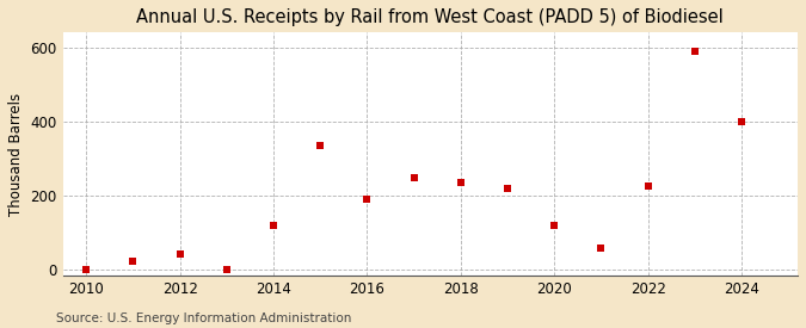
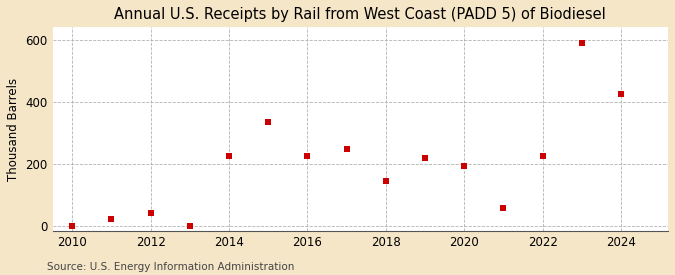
2014: 120 -> 225
2016: 190 -> 225
2018: 235 -> 145
2020: 120 -> 195
2024: 400 -> 425
